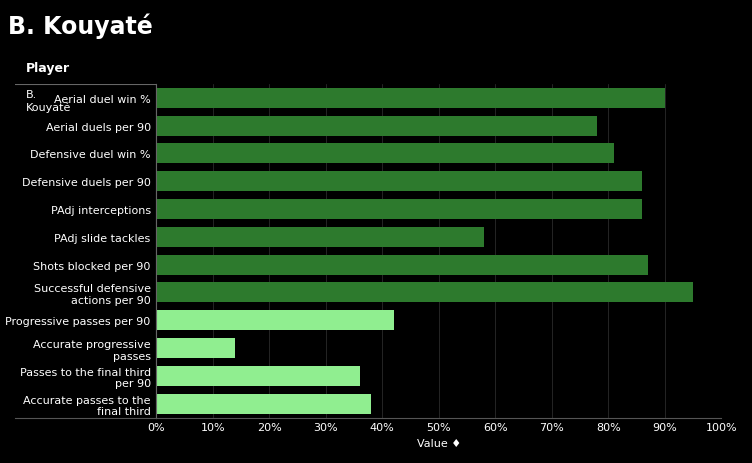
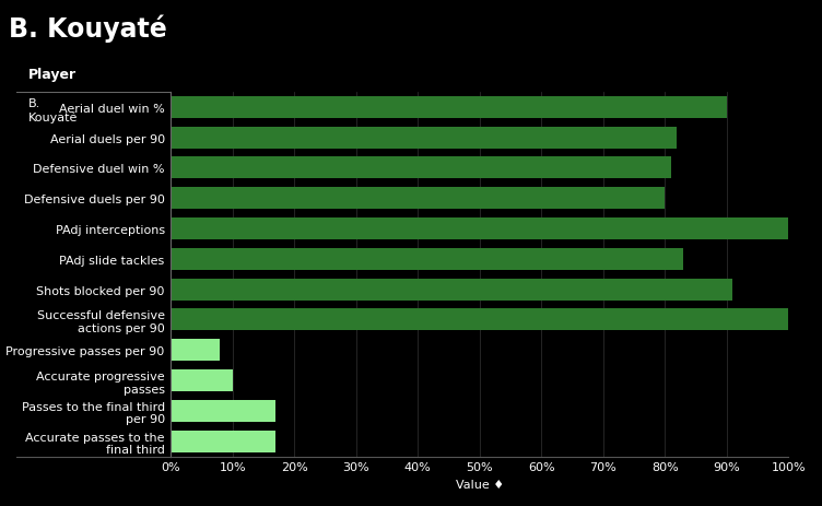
Aerial duels per 90: 78% -> 82%
Defensive duels per 90: 86% -> 80%
PAdj interceptions: 86% -> 100%
PAdj slide tackles: 58% -> 83%
Shots blocked per 90: 87% -> 91%
Successful defensive actions per 90: 95% -> 100%
Progressive passes per 90: 42% -> 8%
Accurate progressive passes: 14% -> 10%
Passes to the final third per 90: 36% -> 17%
Accurate passes to the final third: 38% -> 17%
